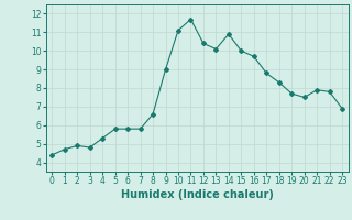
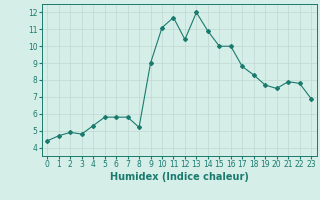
8: 6.6 -> 5.2
13: 10.1 -> 12.0
16: 9.7 -> 10.0
